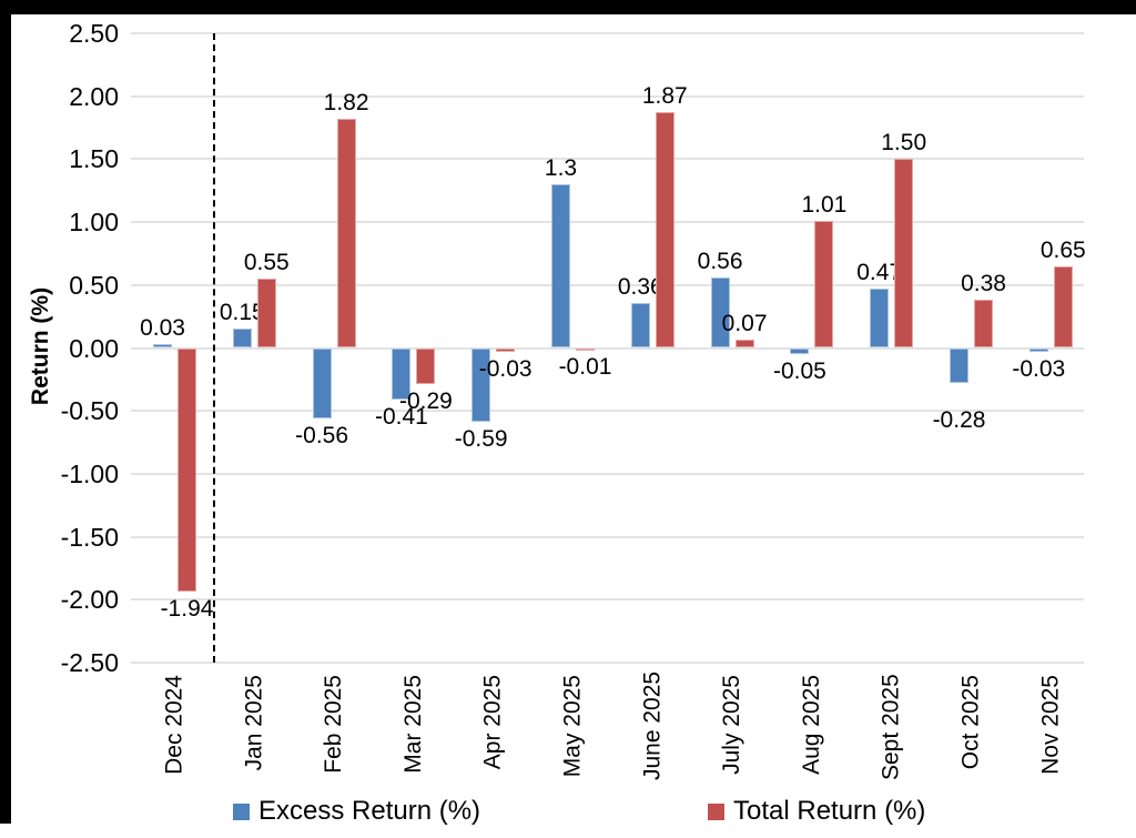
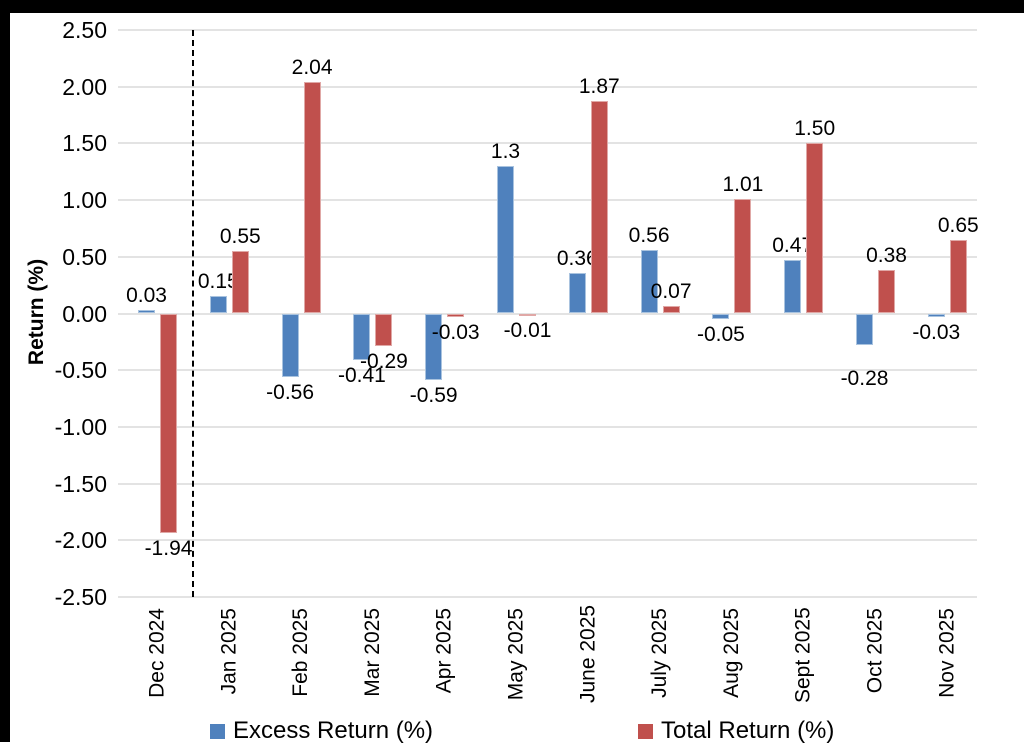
Total Return (%)/Feb 2025: 1.82 -> 2.04
